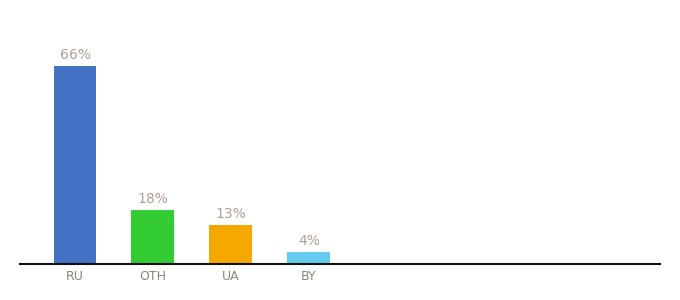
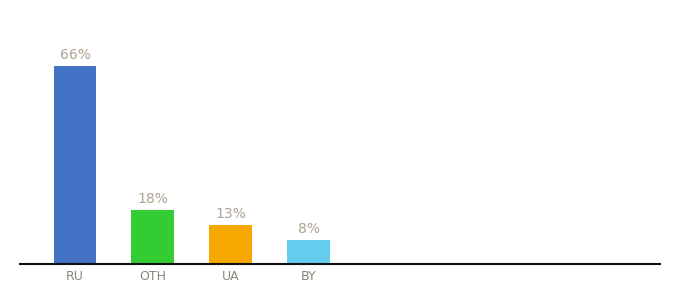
BY: 4% -> 8%
